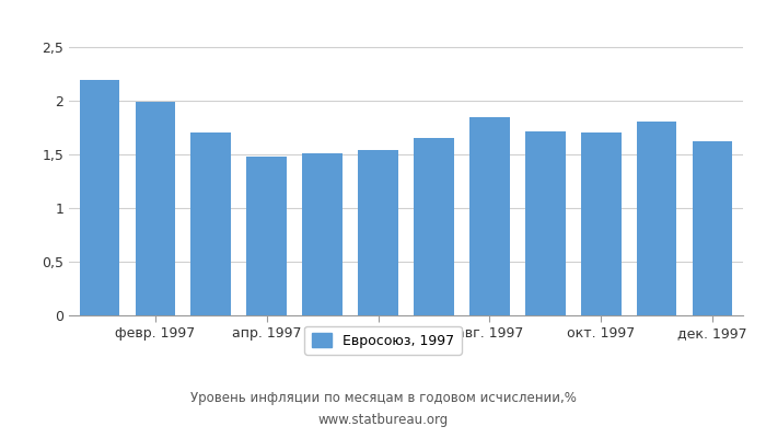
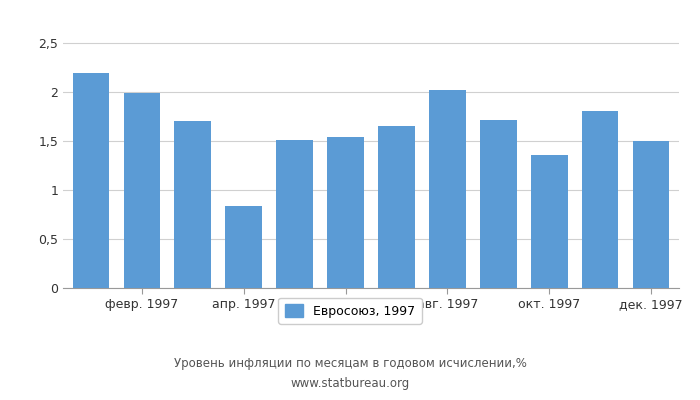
апр. 1997: 1,48 -> 0,84
авг. 1997: 1,84 -> 2,02
окт. 1997: 1,70 -> 1,36
дек. 1997: 1,62 -> 1,50
